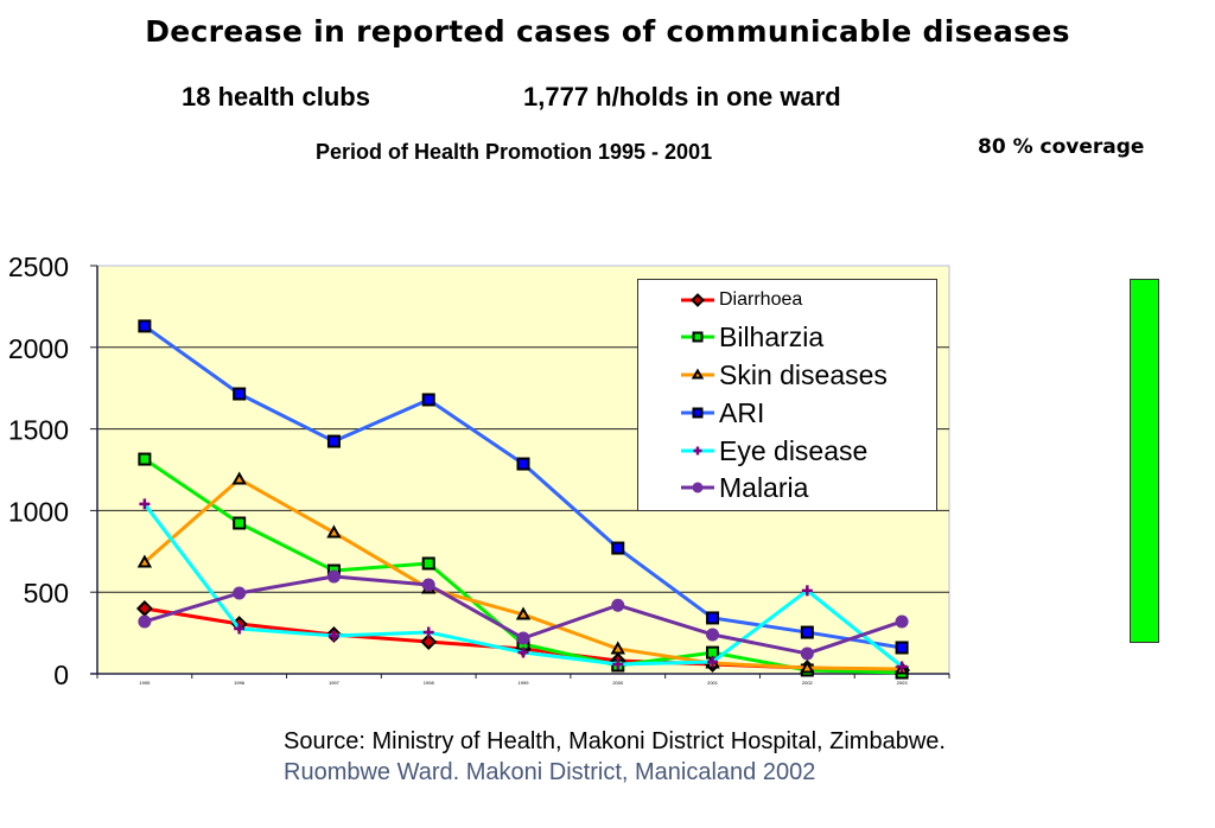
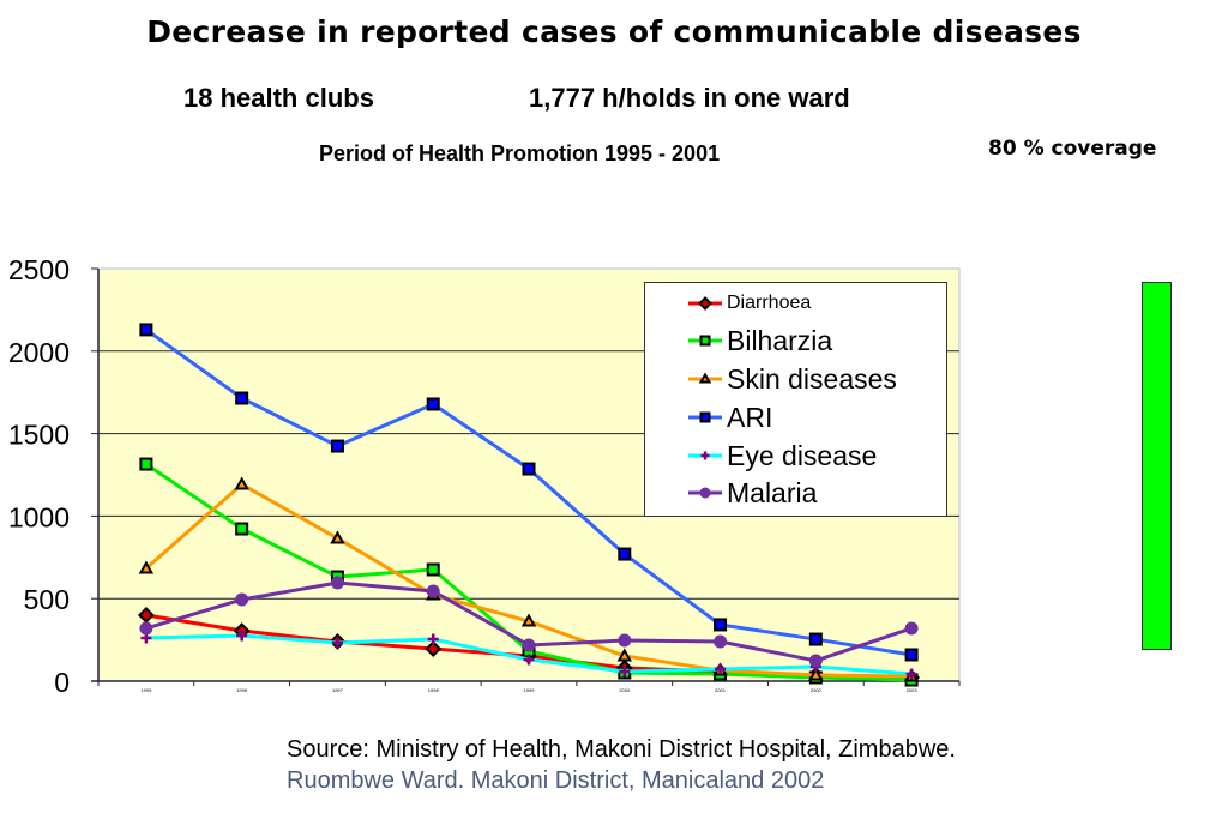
Eye disease/1995: 1040 -> 260
Malaria/2000: 420 -> 250
Bilharzia/2001: 130 -> 40
Eye disease/2002: 510 -> 90
